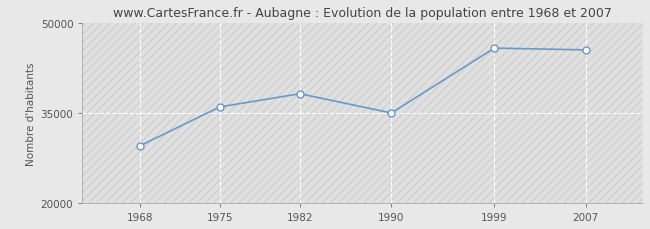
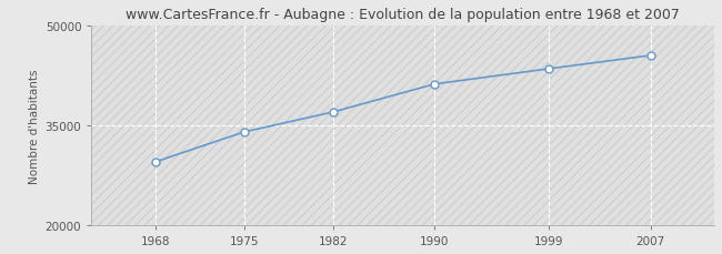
1975: 36000 -> 34000
1982: 38200 -> 37000
1990: 35000 -> 41200
1999: 45800 -> 43500
